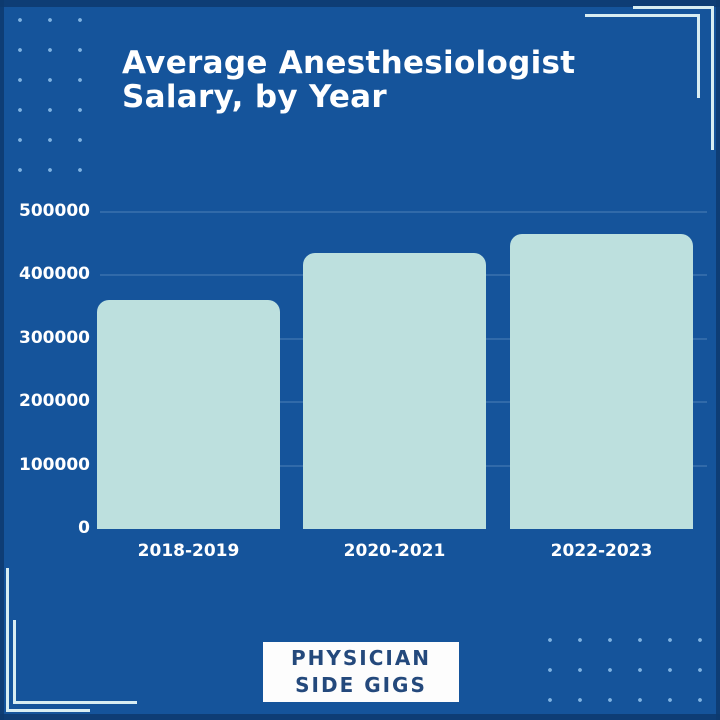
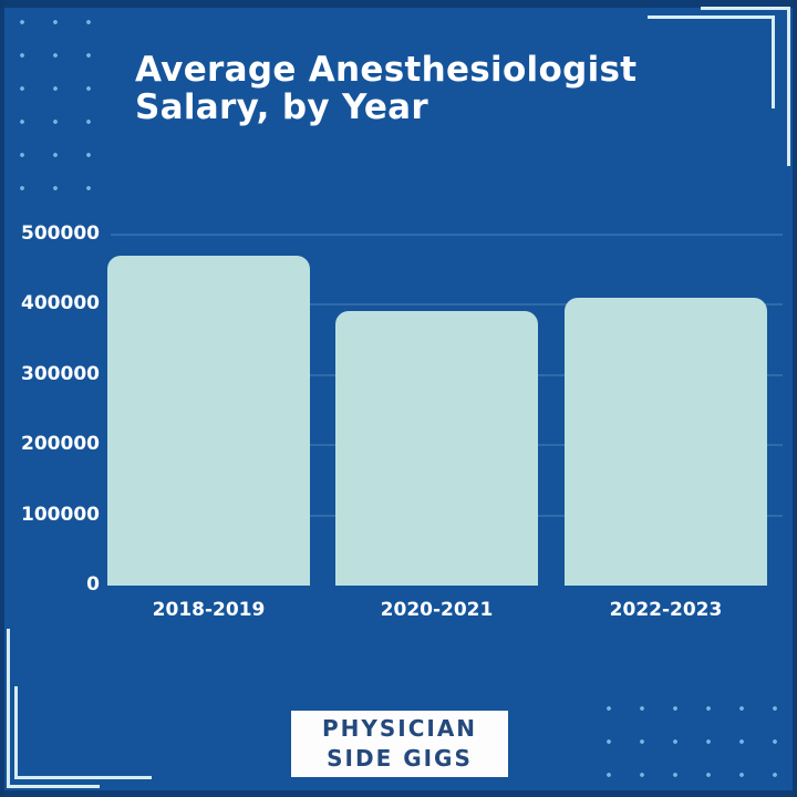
2018-2019: 360000 -> 470000
2020-2021: 440000 -> 390000
2022-2023: 460000 -> 410000
